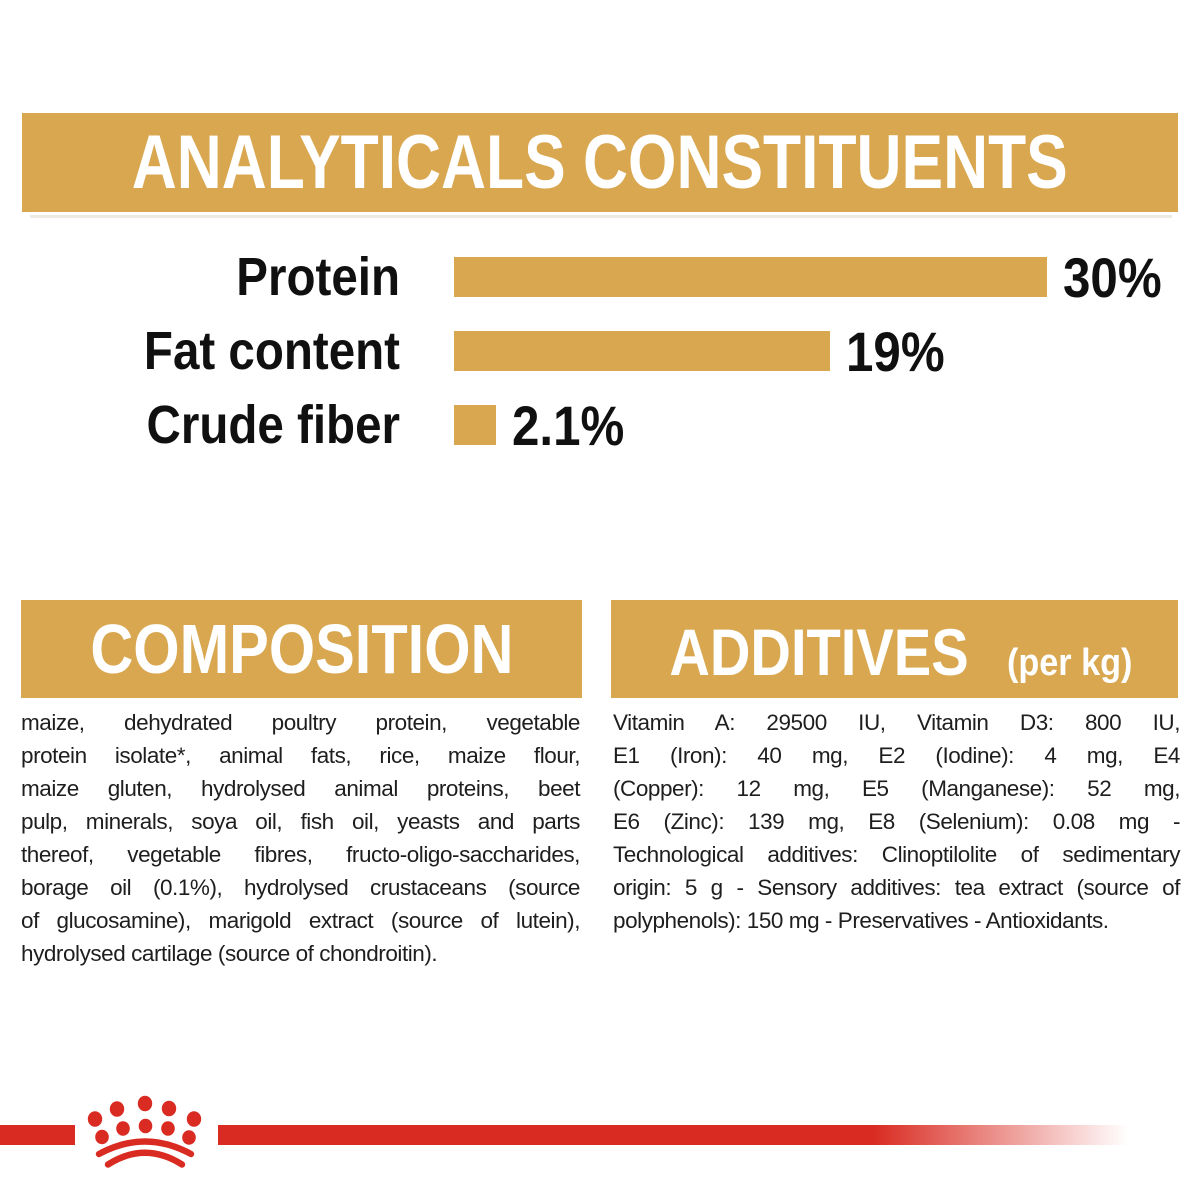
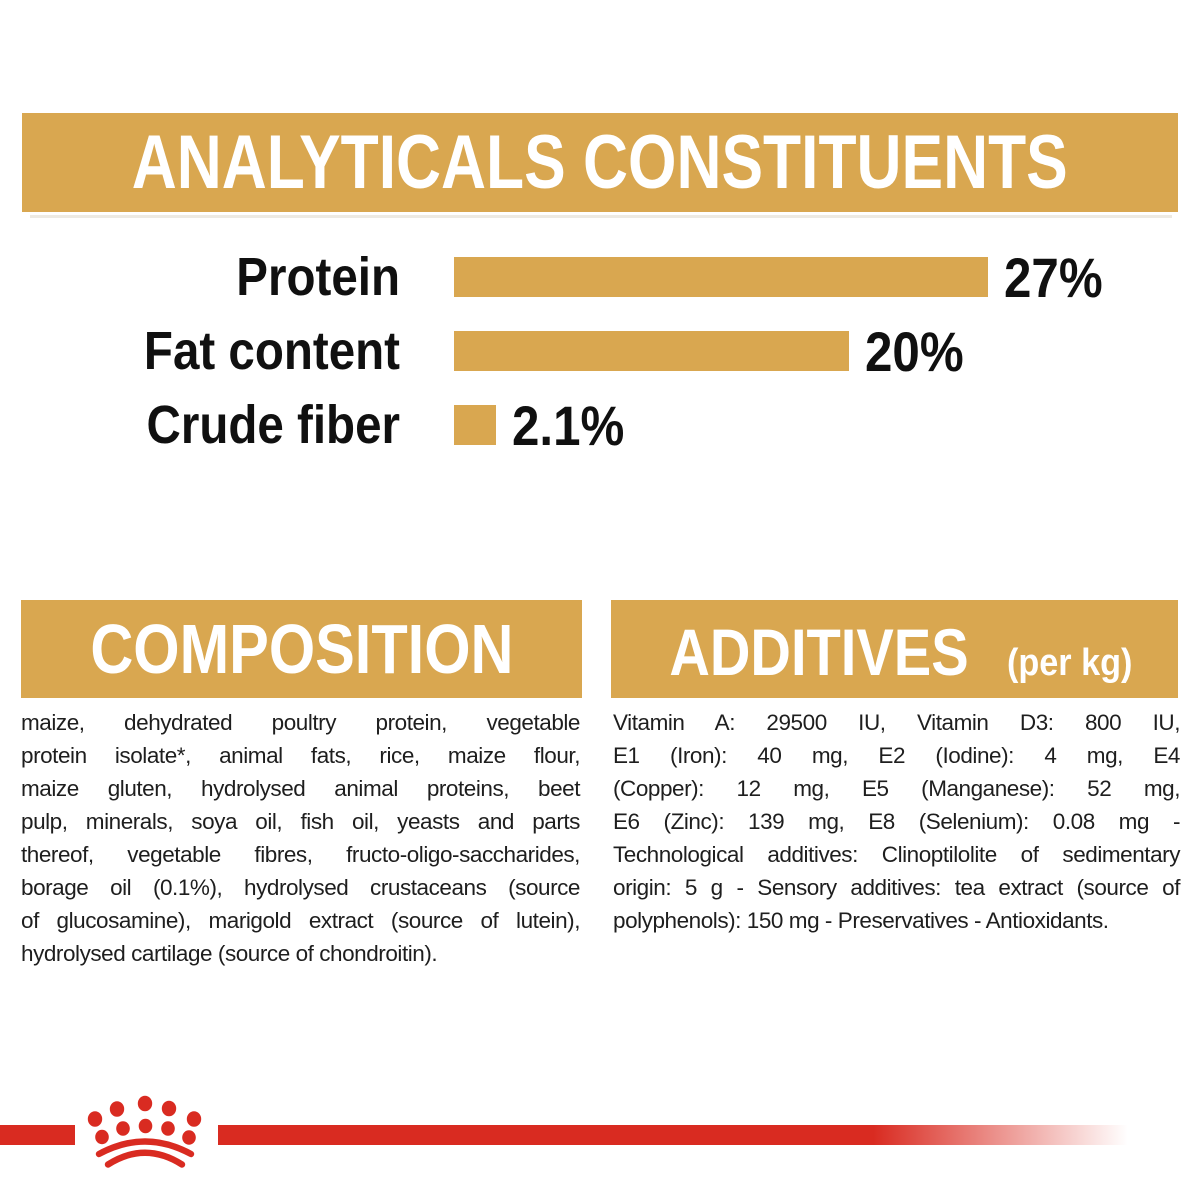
Protein: 30% -> 27%
Fat content: 19% -> 20%
